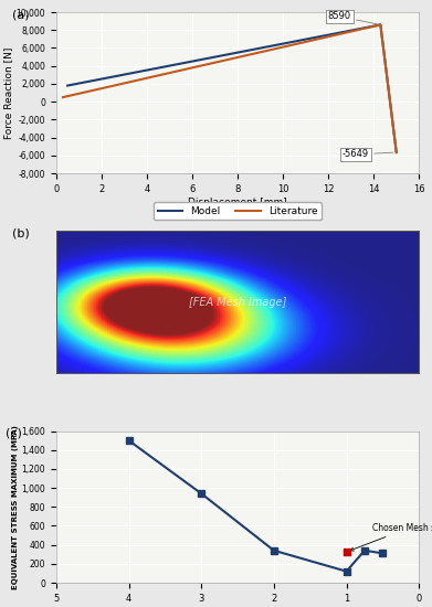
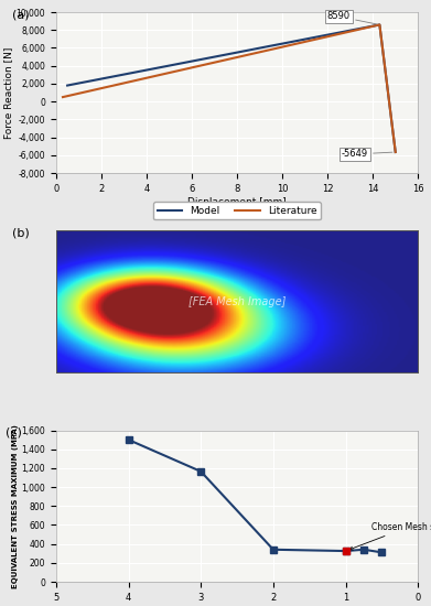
3: 940 -> 1,160
1: 120 -> 320
